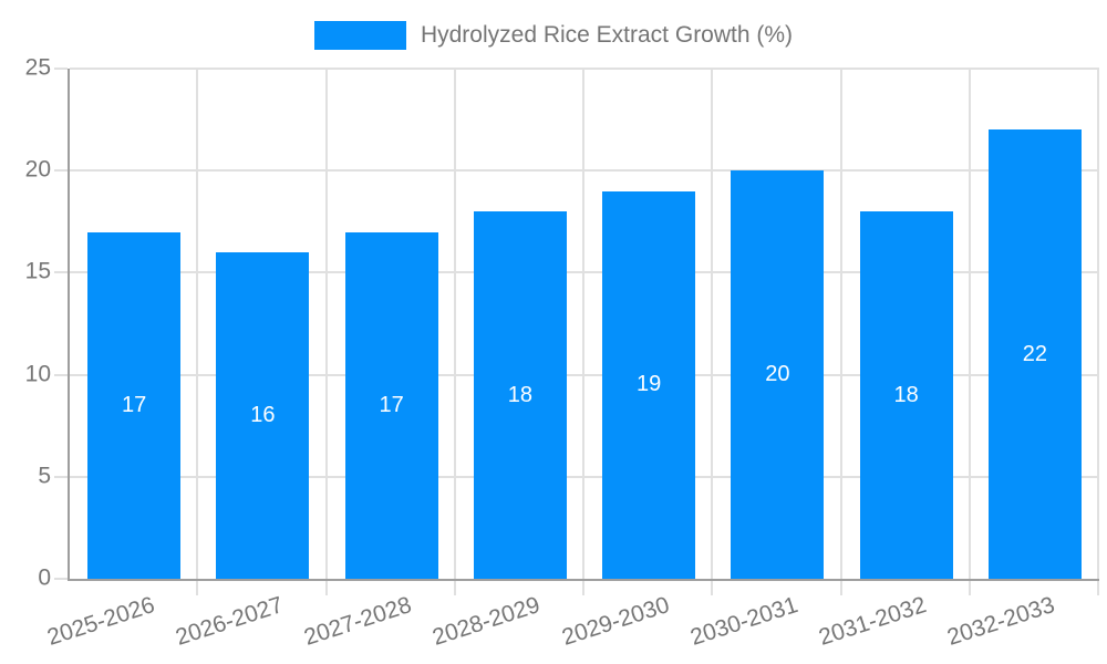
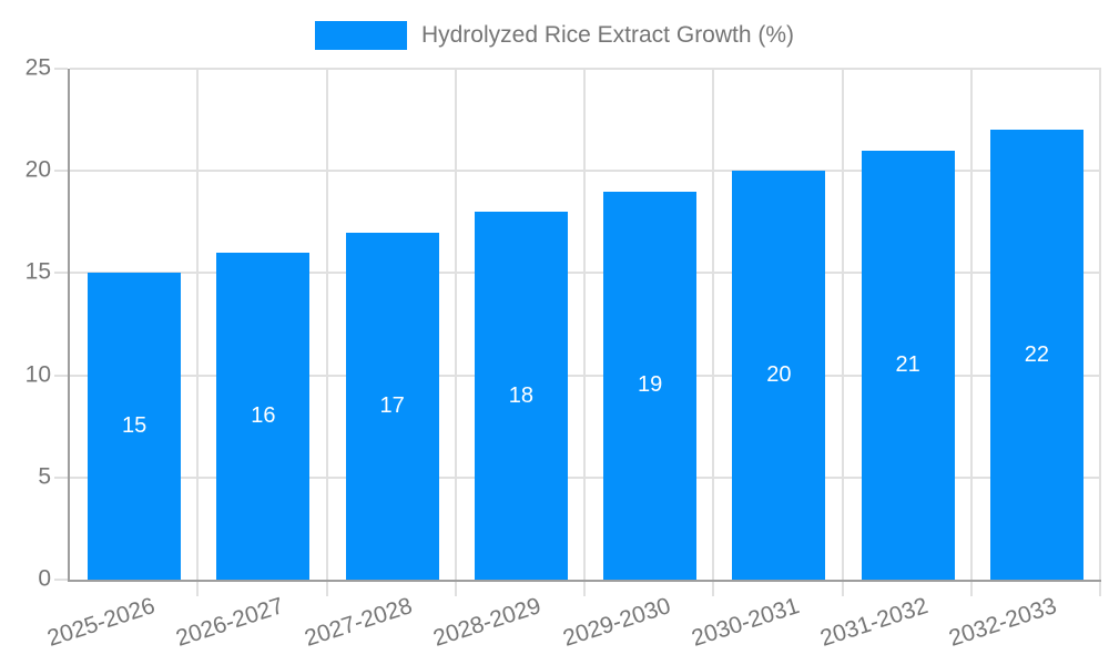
2025-2026: 17 -> 15
2031-2032: 18 -> 21
